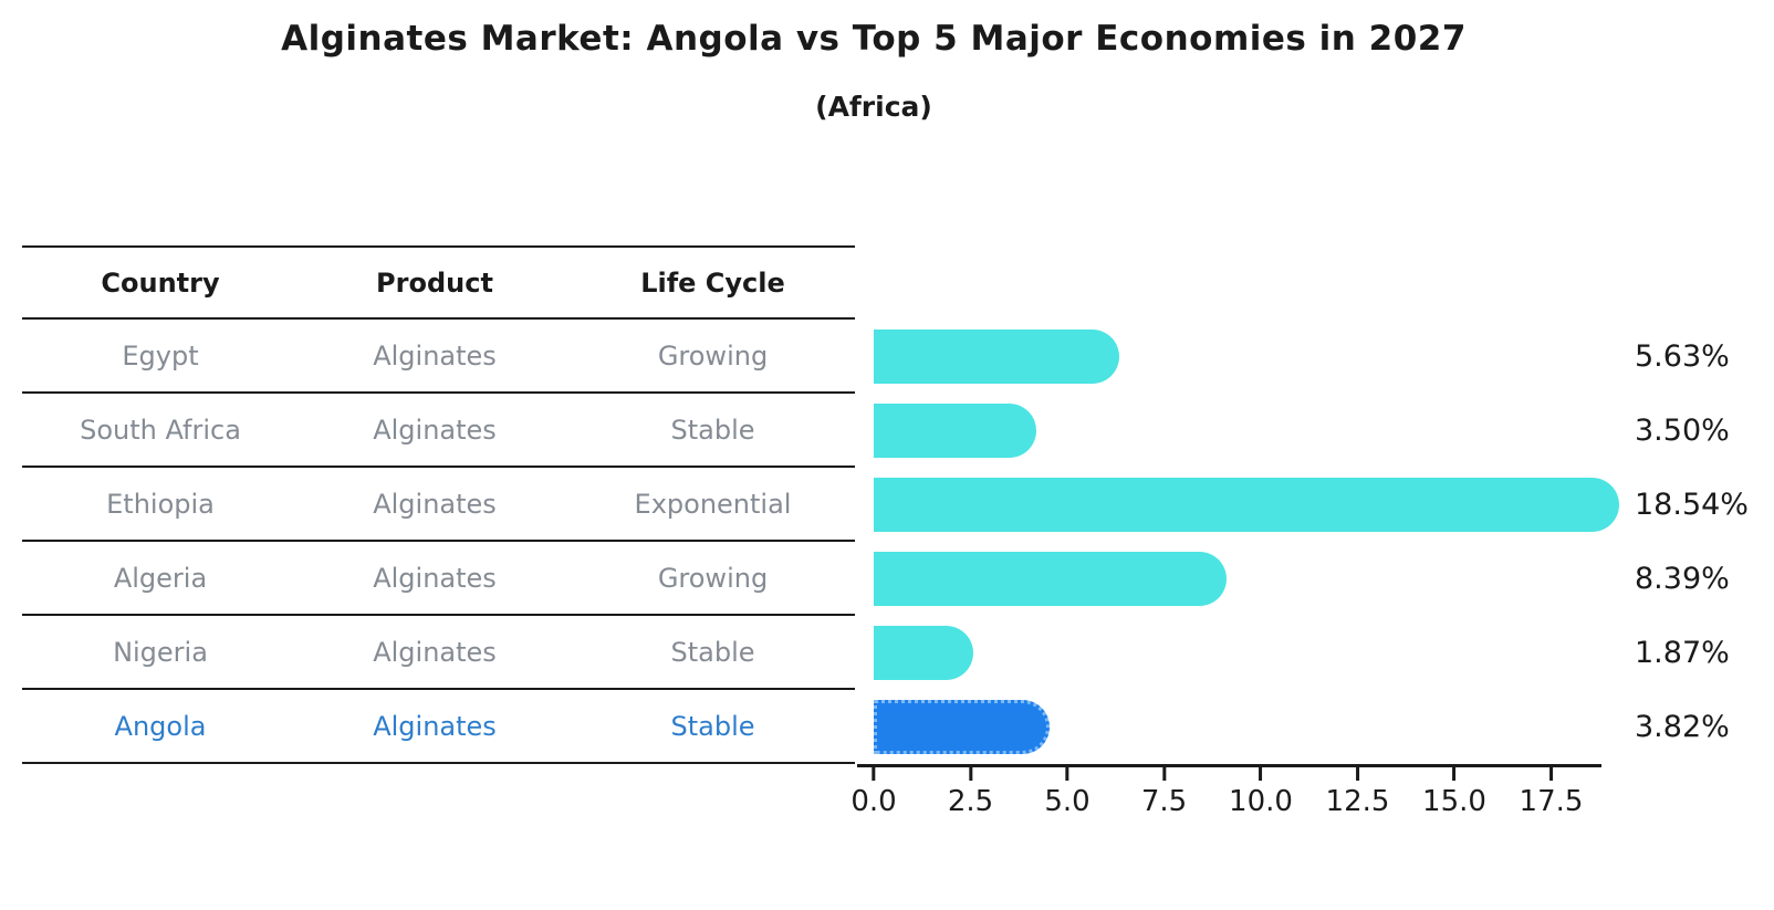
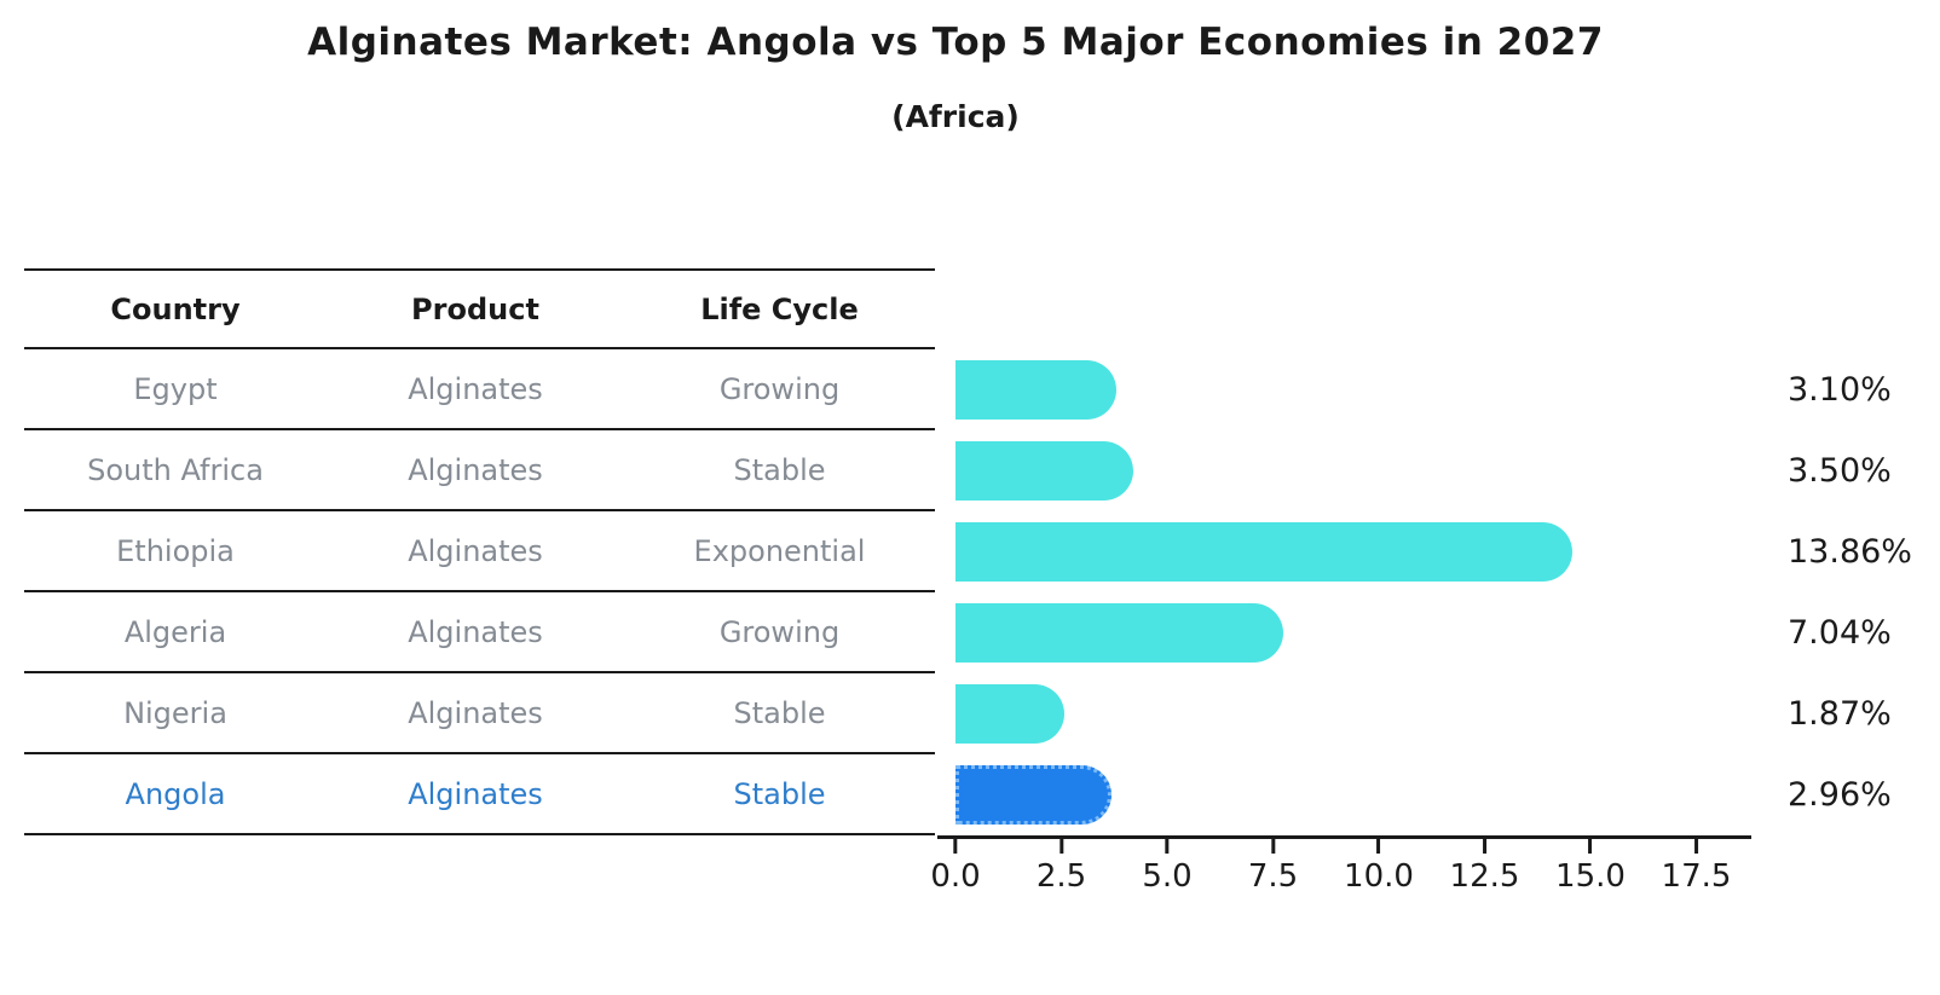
Egypt: 5.63% -> 3.10%
Ethiopia: 18.54% -> 13.86%
Algeria: 8.39% -> 7.04%
Angola: 3.82% -> 2.96%
